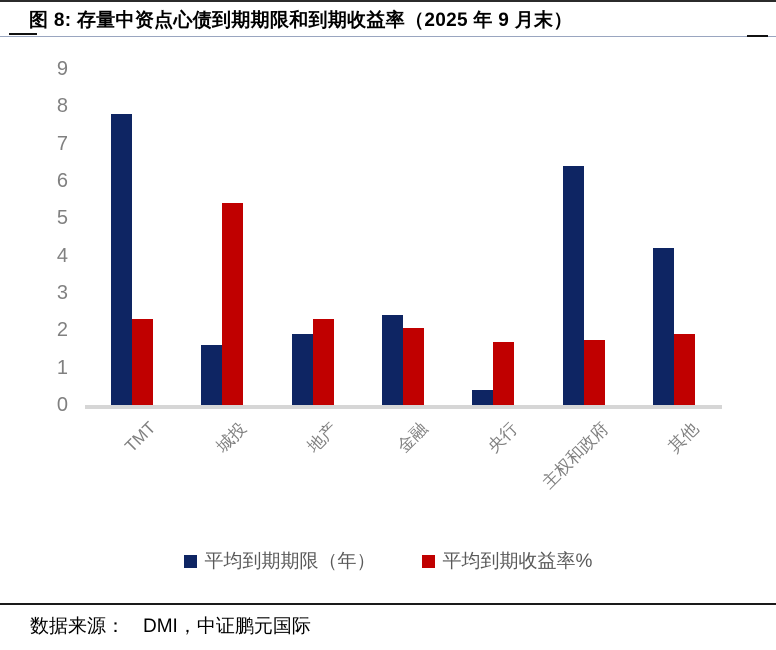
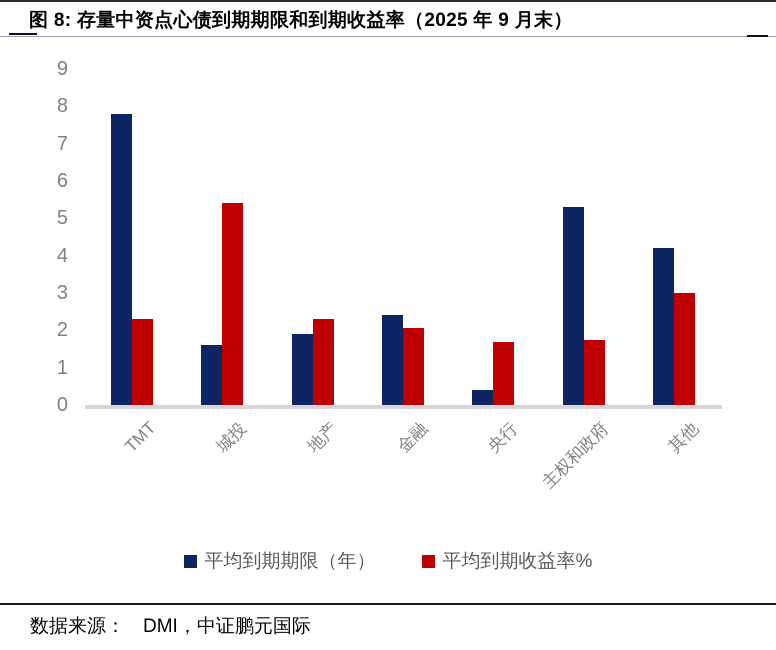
平均到期期限（年）/主权和政府: 6.4 -> 5.3
平均到期收益率%/其他: 1.9 -> 3.0
